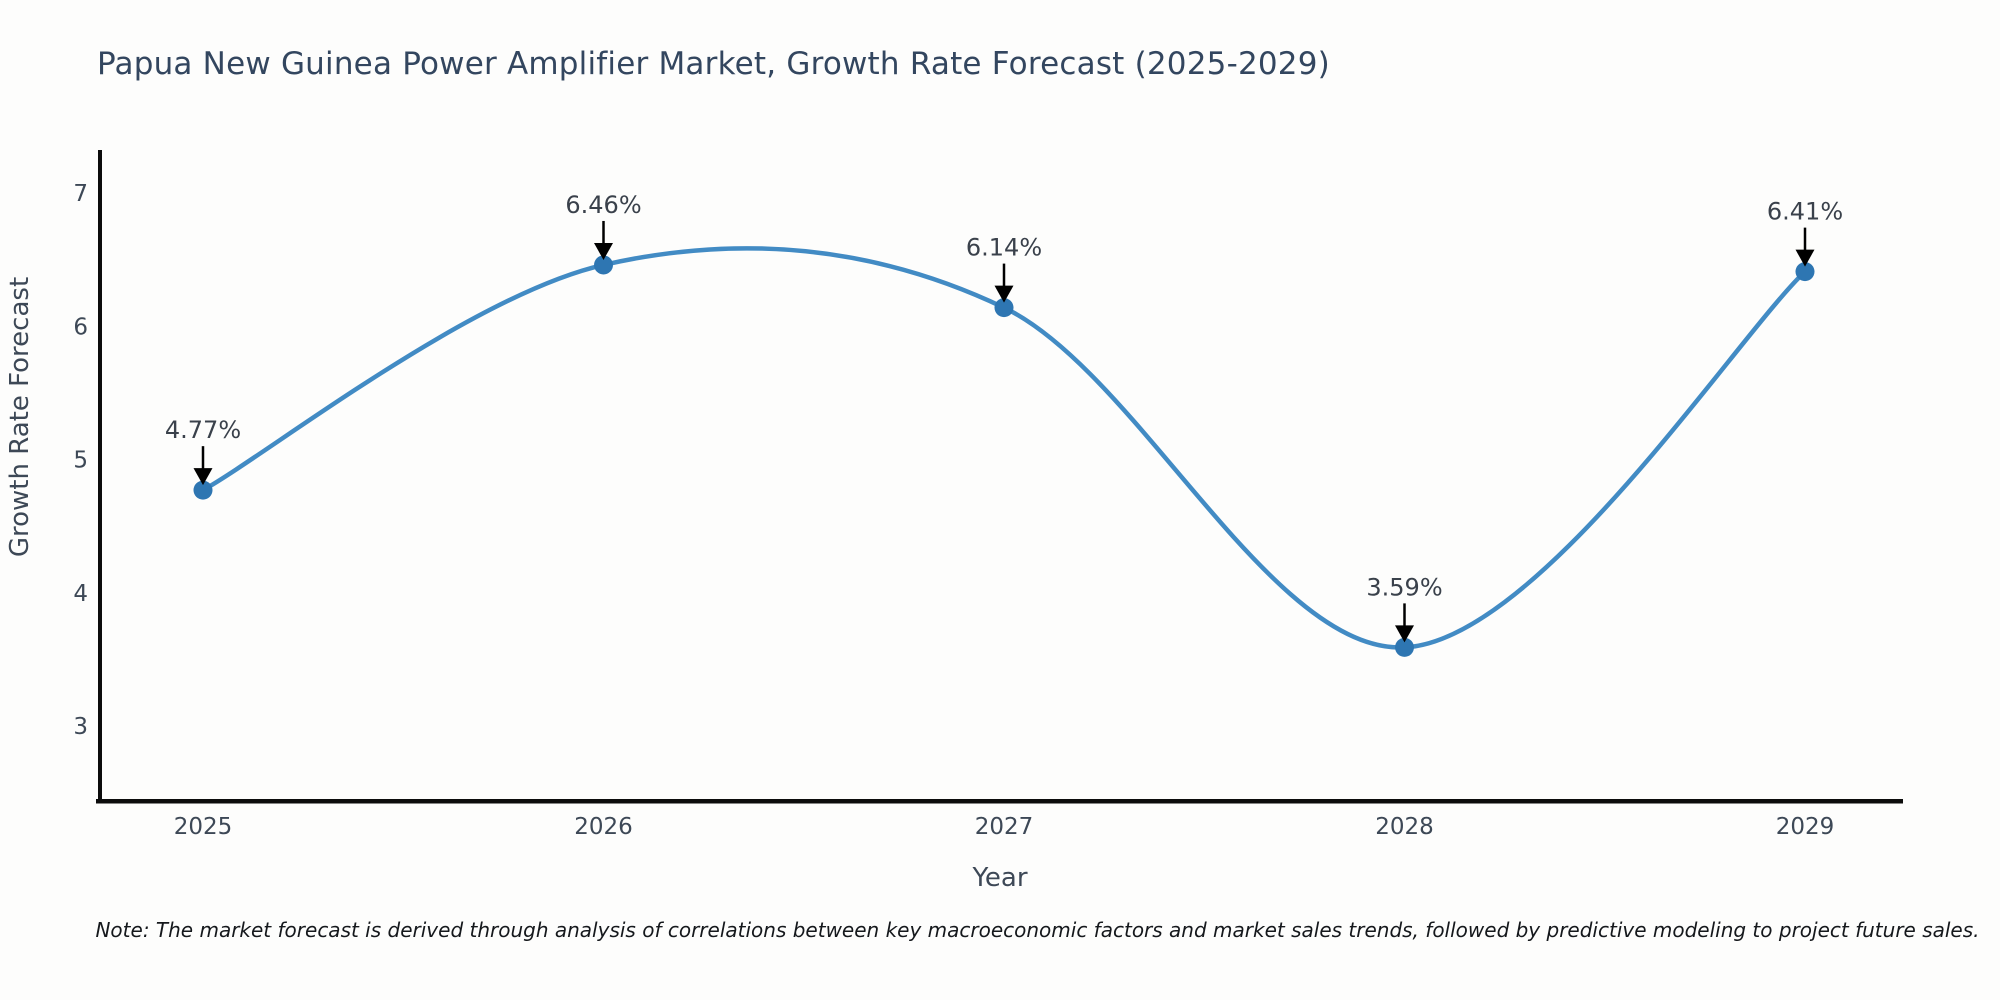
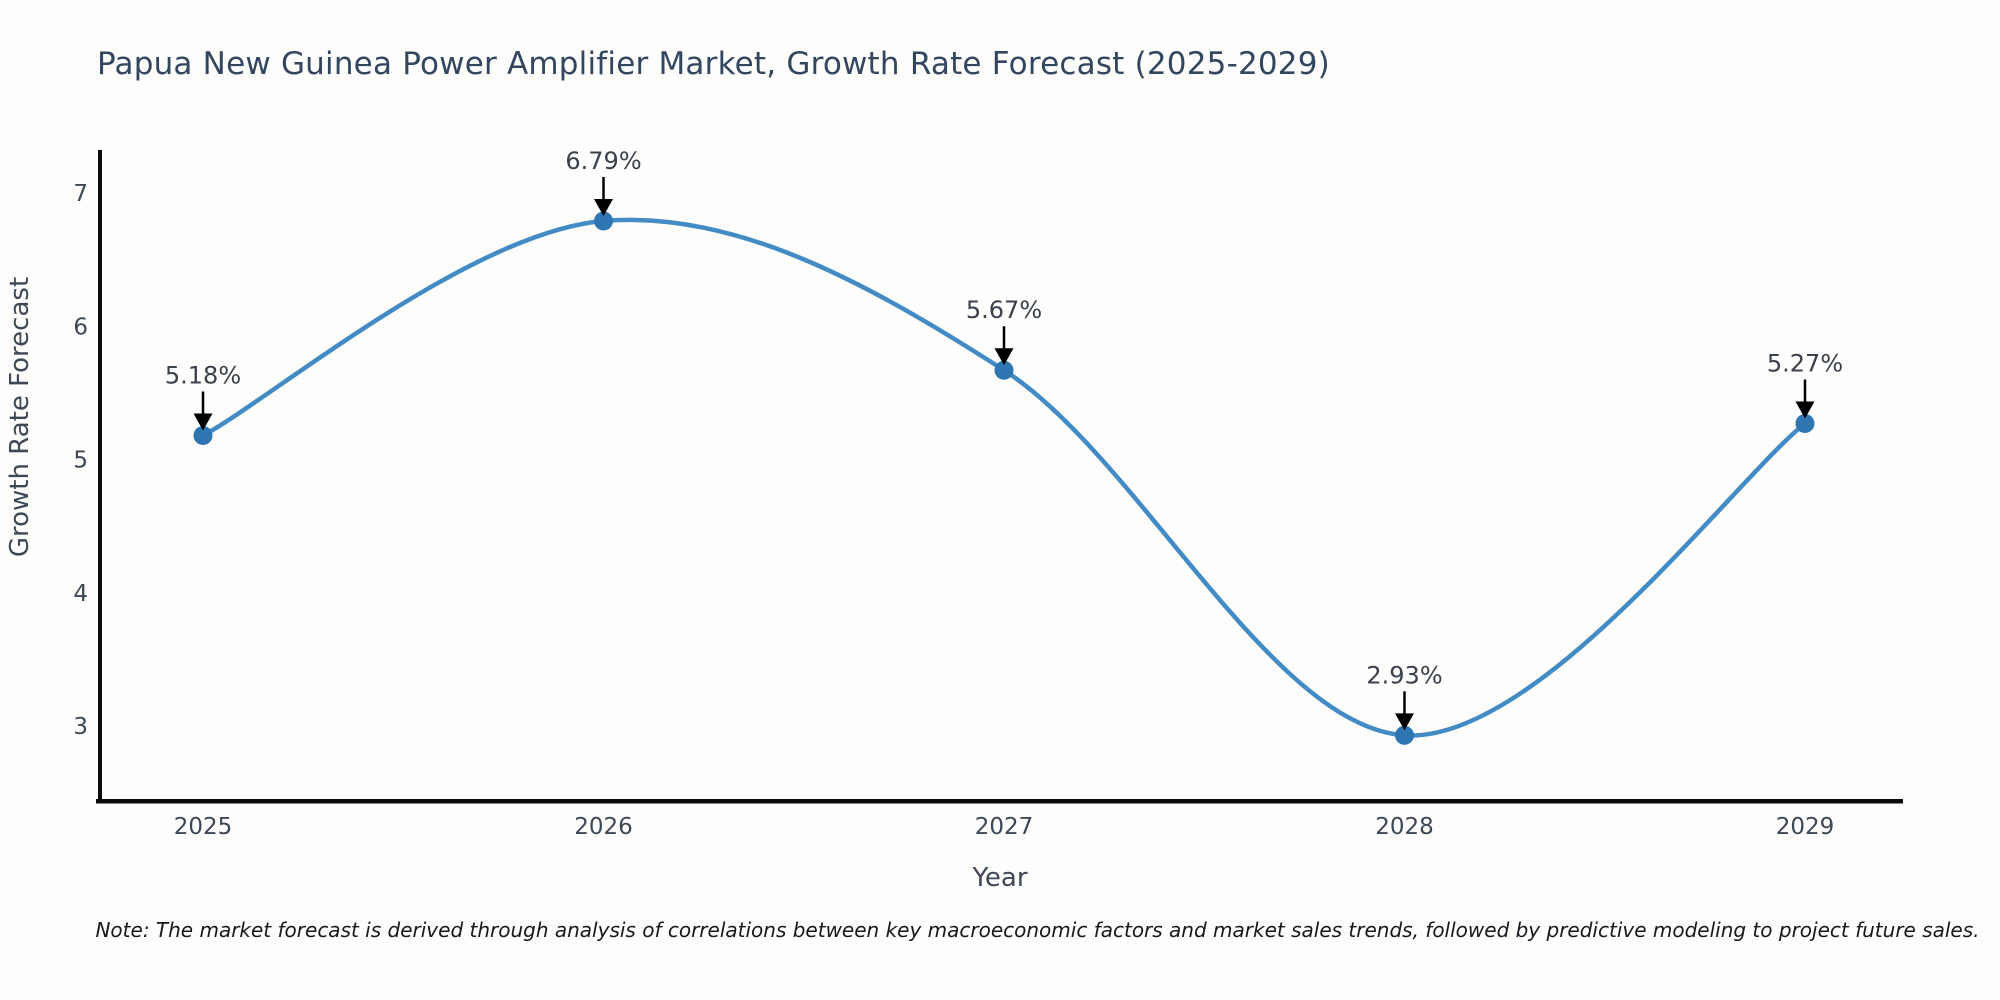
2025: 4.77% -> 5.18%
2026: 6.46% -> 6.79%
2027: 6.14% -> 5.67%
2028: 3.59% -> 2.93%
2029: 6.41% -> 5.27%
